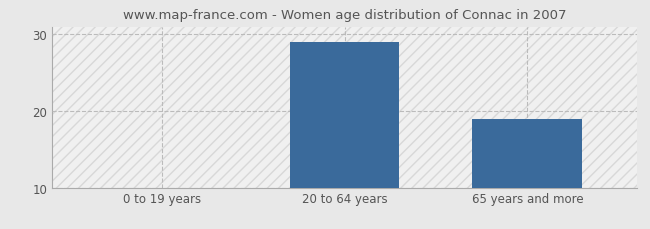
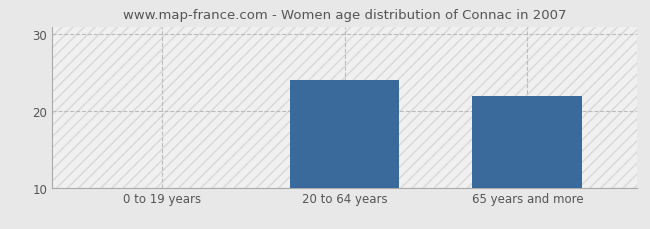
20 to 64 years: 29 -> 24
65 years and more: 19 -> 22
